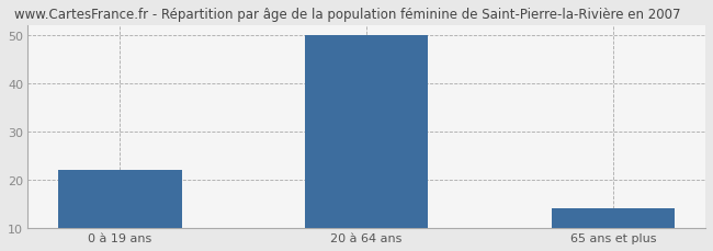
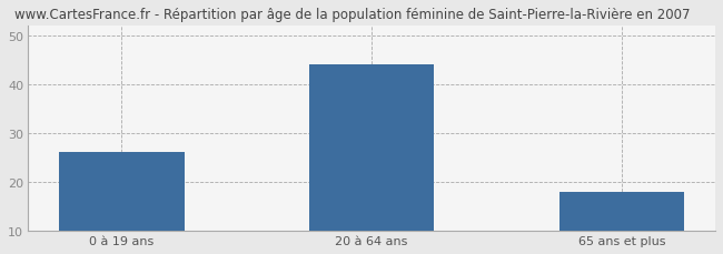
0 à 19 ans: 22 -> 26
20 à 64 ans: 50 -> 44
65 ans et plus: 14 -> 18
